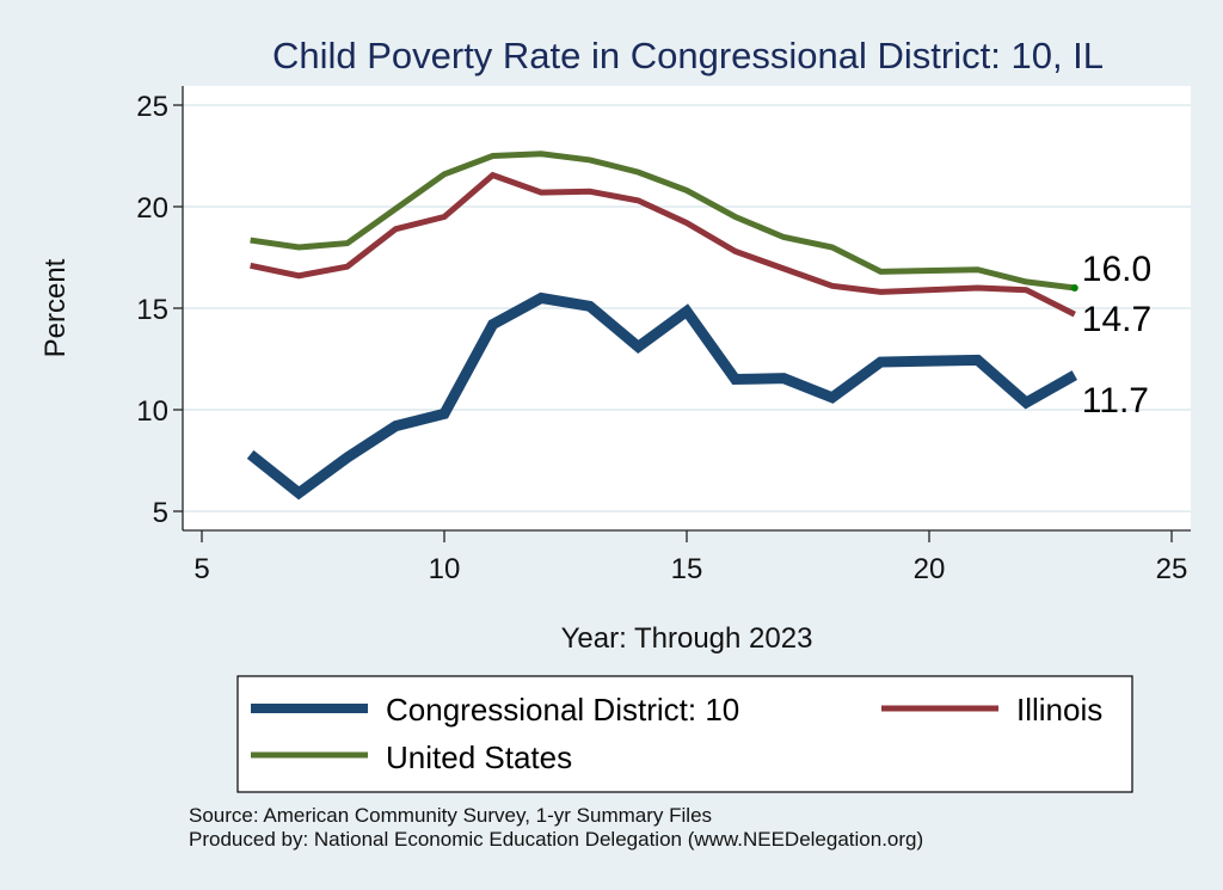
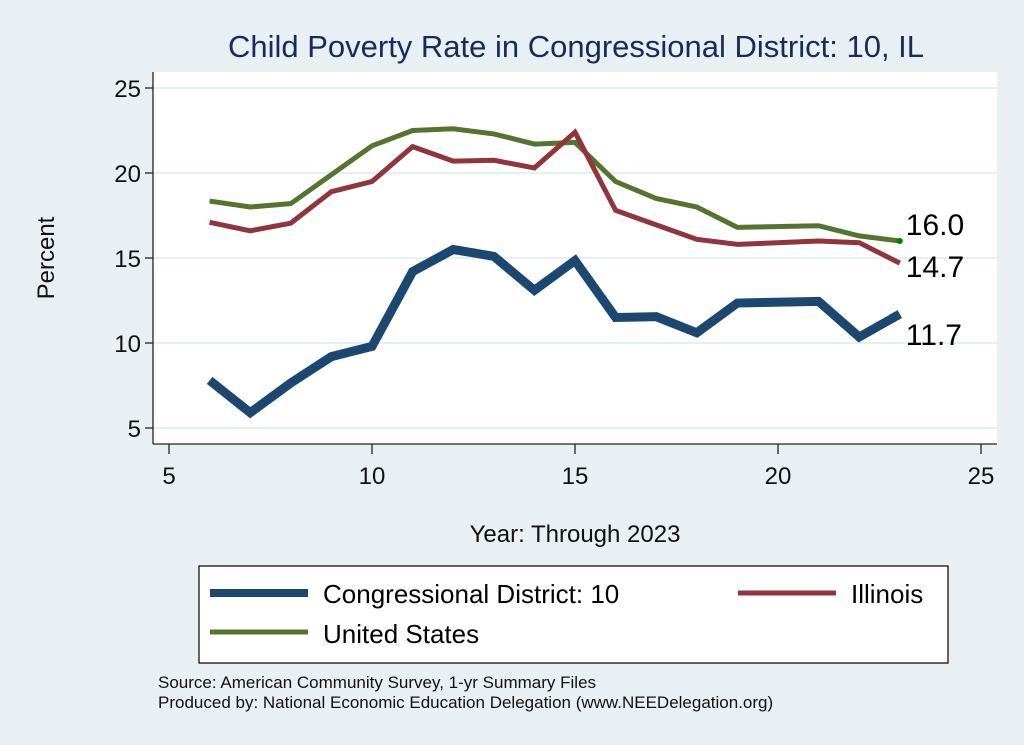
Illinois/15: 19.2 -> 22.4
United States/15: 20.8 -> 21.8
